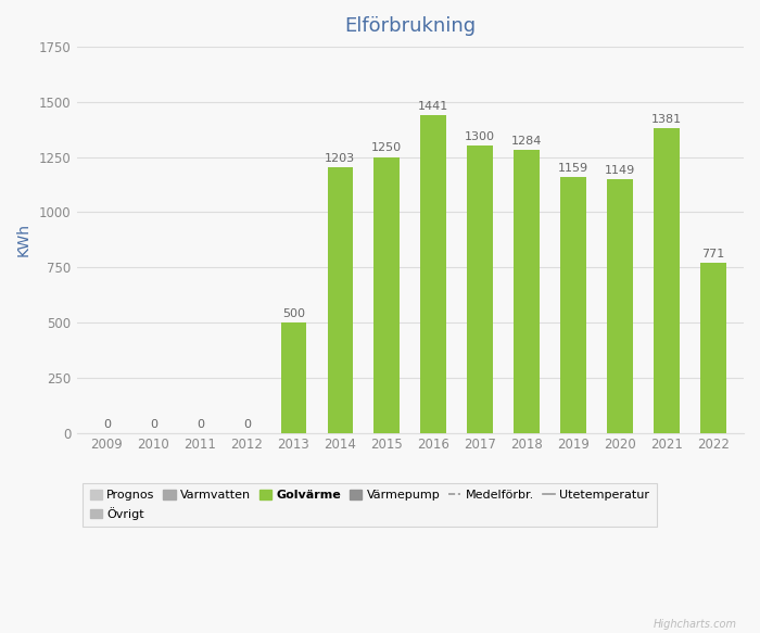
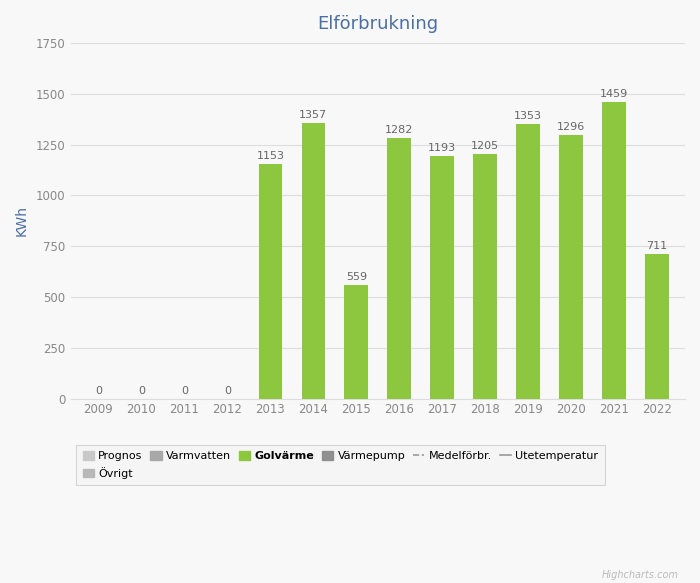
2013: 500 -> 1153
2014: 1203 -> 1357
2015: 1250 -> 559
2016: 1441 -> 1282
2017: 1300 -> 1193
2018: 1284 -> 1205
2019: 1159 -> 1353
2020: 1149 -> 1296
2021: 1381 -> 1459
2022: 771 -> 711
